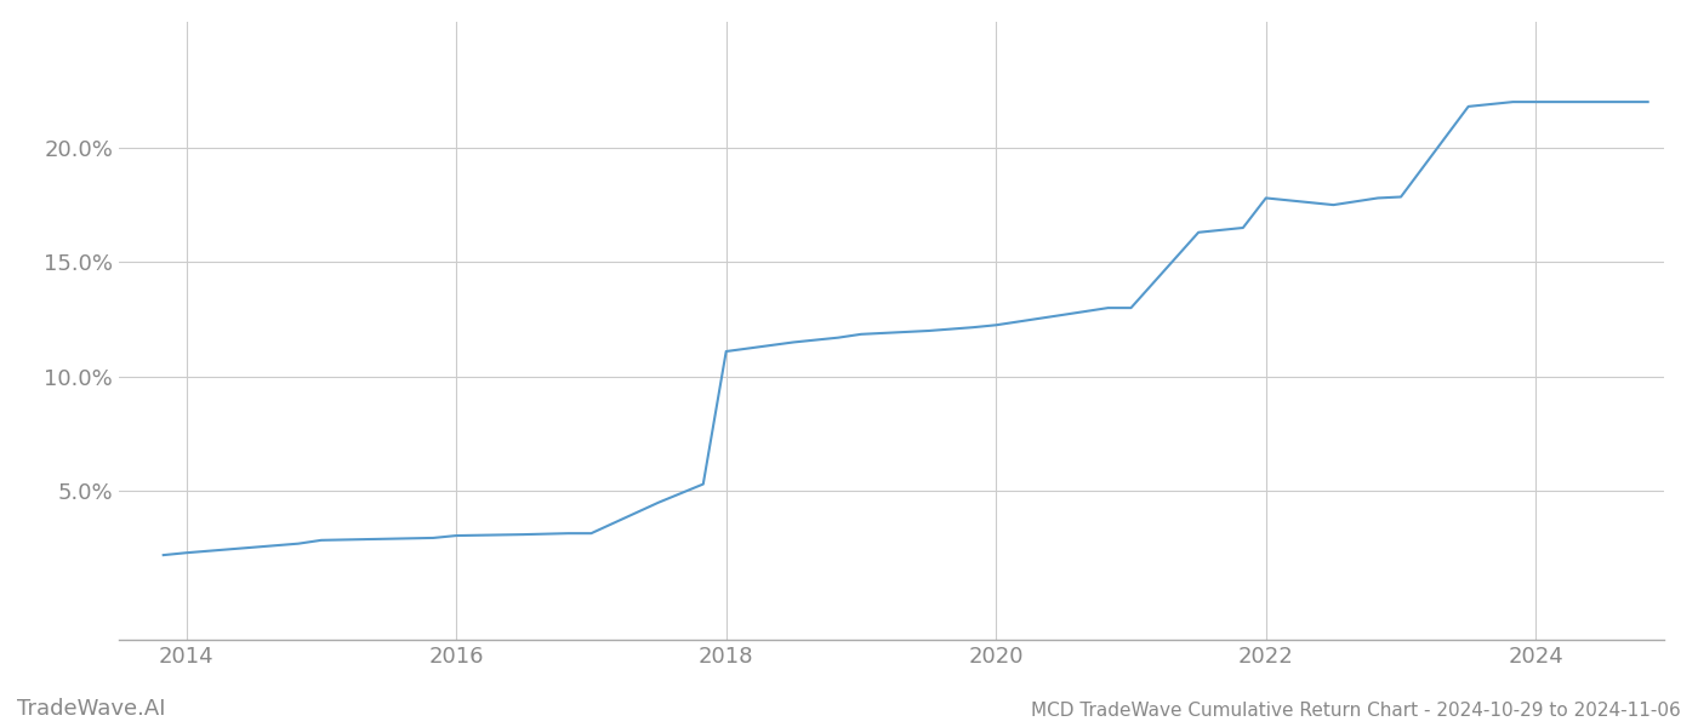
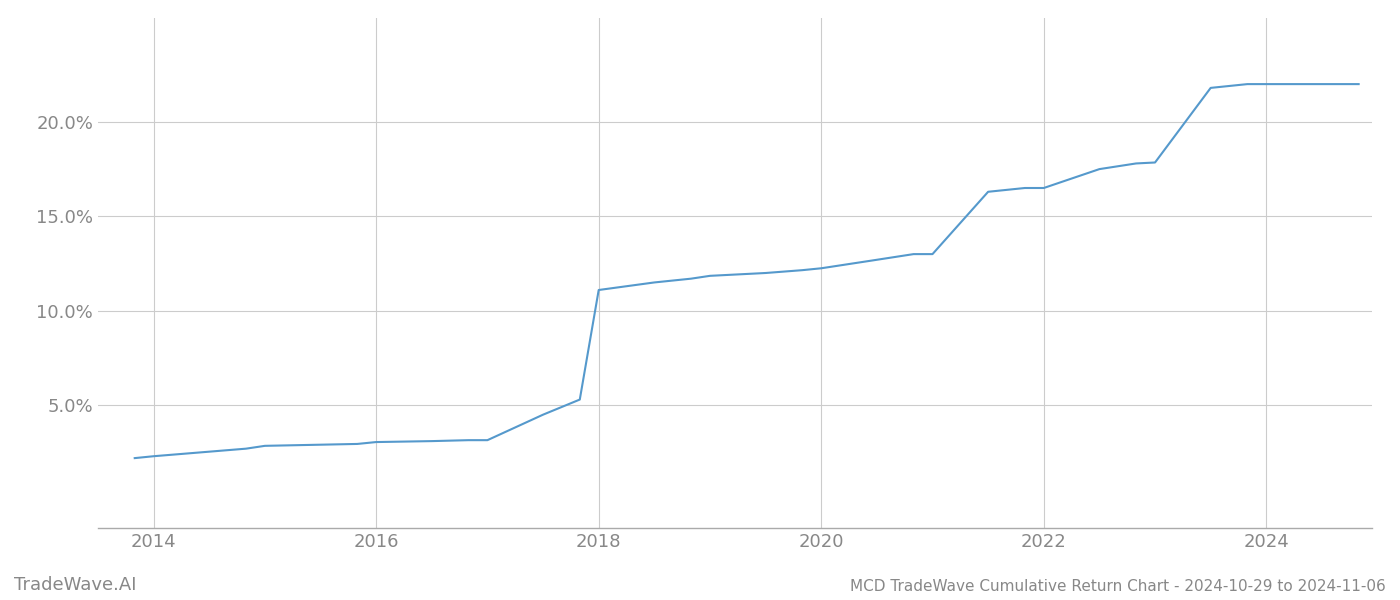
2022: 17.8% -> 16.5%
